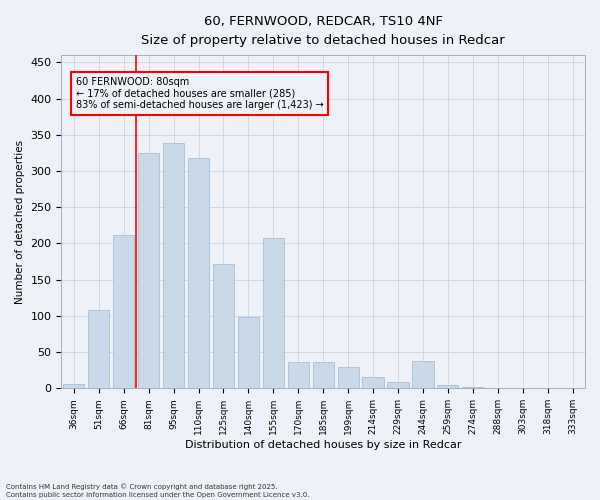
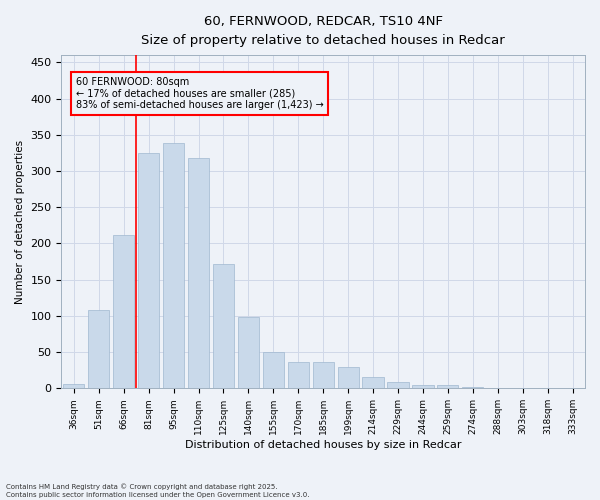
155sqm: 208 -> 50
244sqm: 38 -> 5
